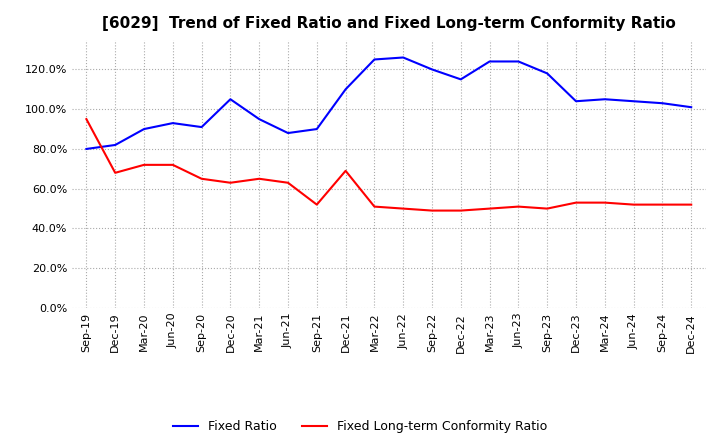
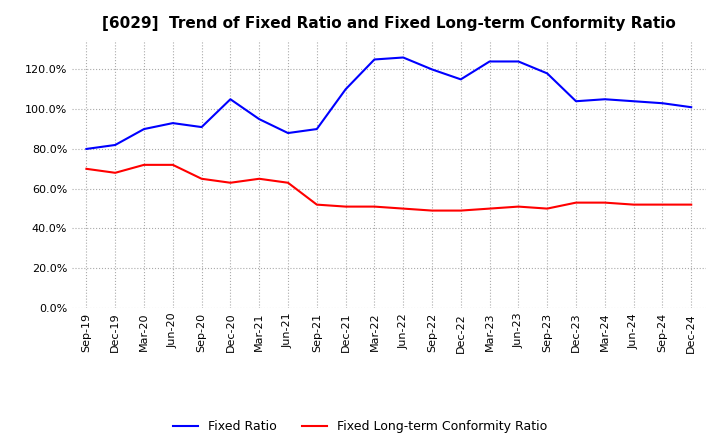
Fixed Long-term Conformity Ratio/Sep-19: 95% -> 70%
Fixed Long-term Conformity Ratio/Dec-21: 69% -> 51%
